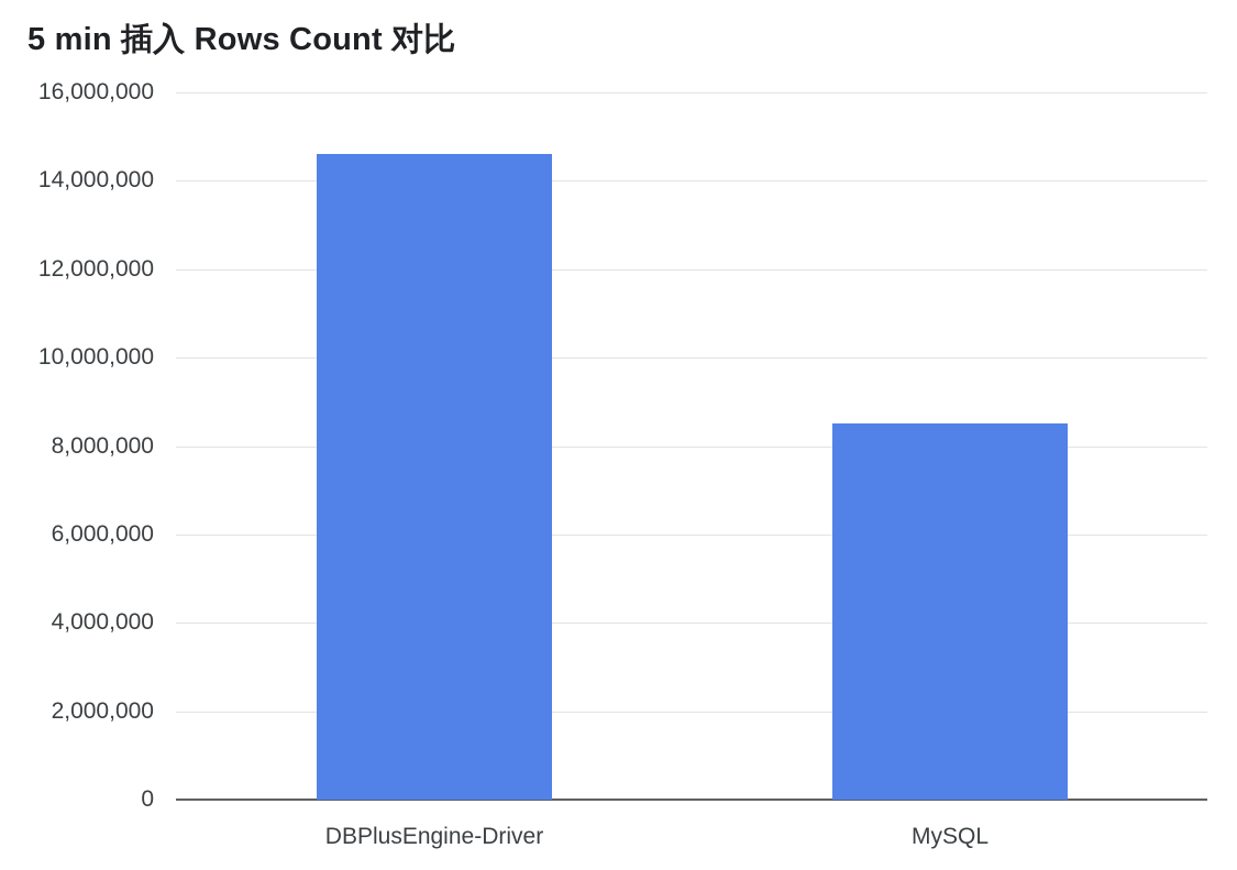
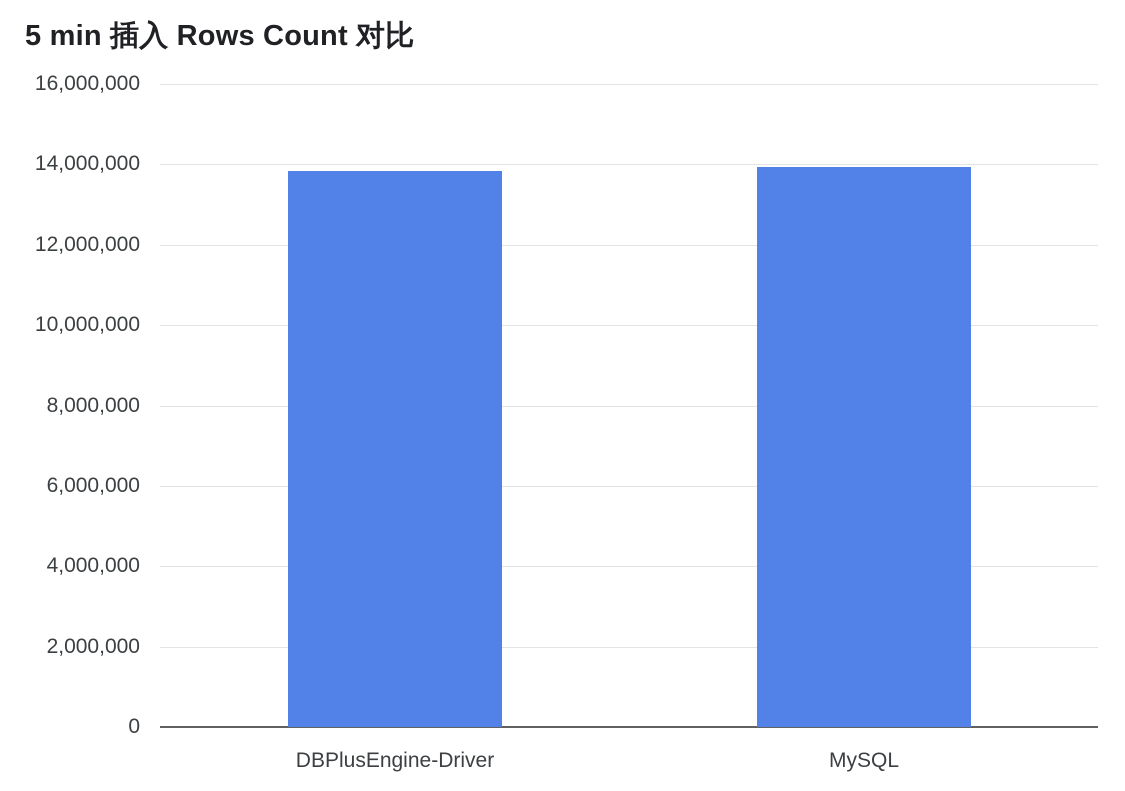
DBPlusEngine-Driver: 14600000 -> 13800000
MySQL: 8500000 -> 13900000
